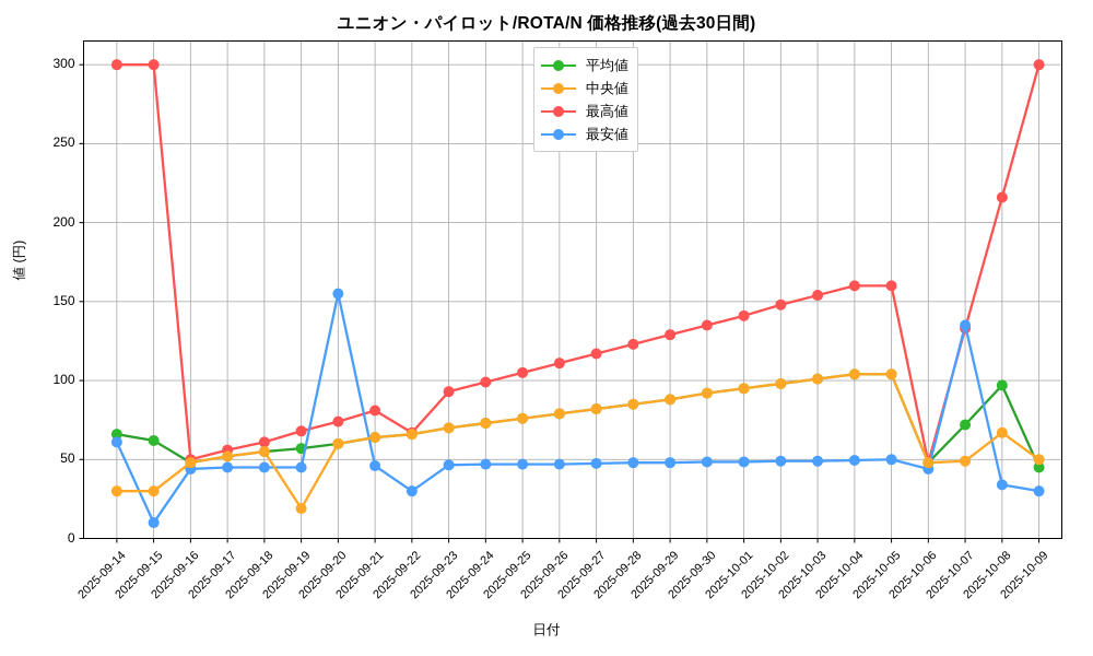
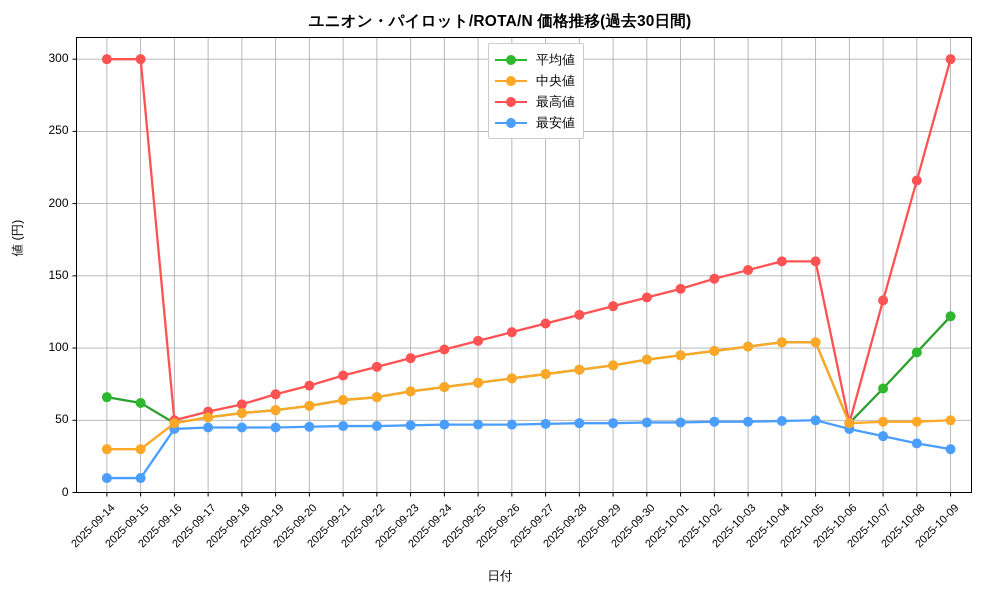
最安値/2025-09-14: 61 -> 10
中央値/2025-09-19: 19 -> 57
最安値/2025-09-20: 155 -> 46
最高値/2025-09-22: 67 -> 87
最安値/2025-09-22: 30 -> 46
最安値/2025-10-07: 135 -> 39
中央値/2025-10-08: 67 -> 49
平均値/2025-10-09: 45 -> 122
